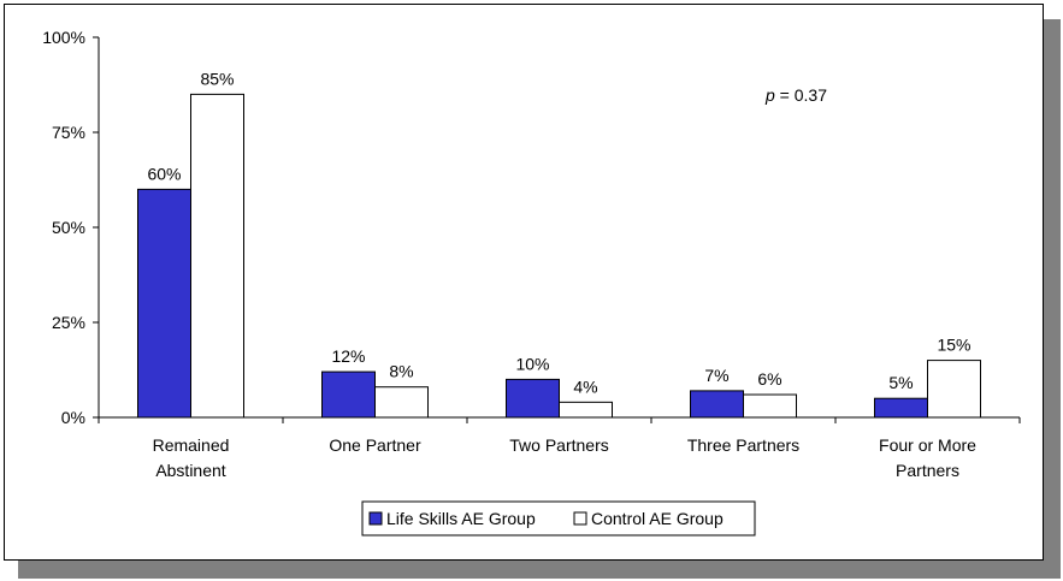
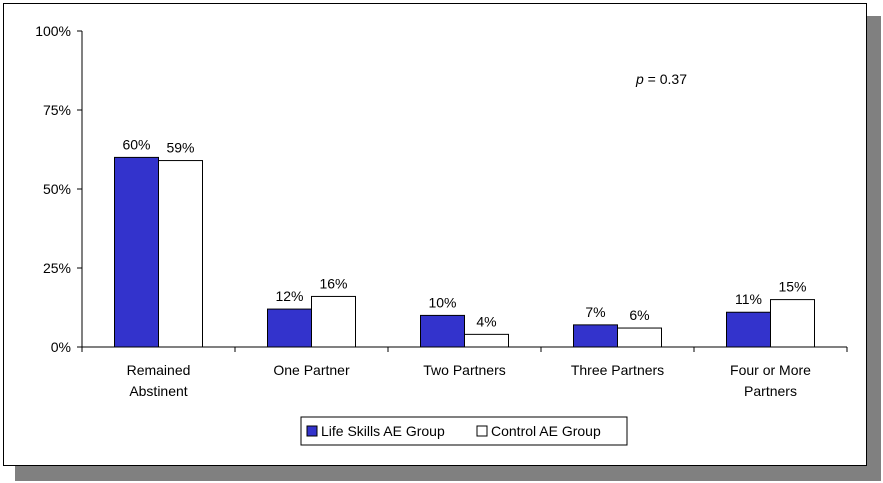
Control AE Group/Remained Abstinent: 85% -> 59%
Control AE Group/One Partner: 8% -> 16%
Life Skills AE Group/Four or More Partners: 5% -> 11%
